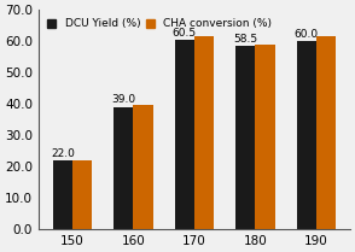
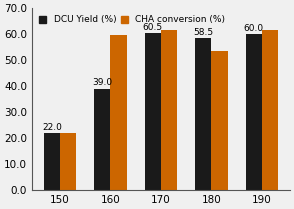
CHA conversion (%)/160: 39.5 -> 59.5
CHA conversion (%)/180: 59.0 -> 53.5
